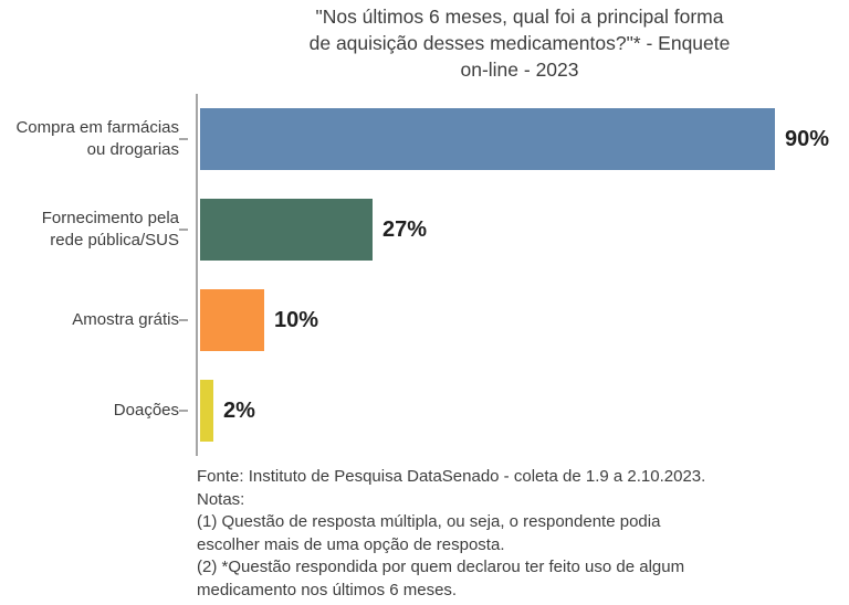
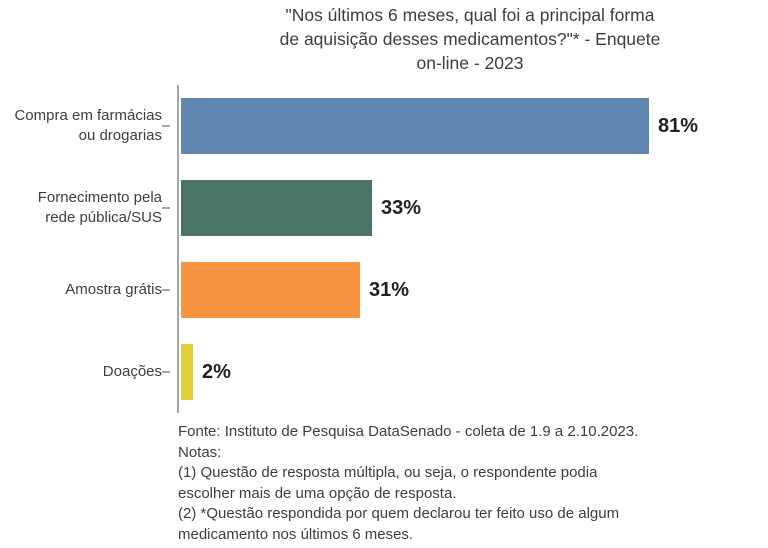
Compra em farmácias ou drogarias: 90% -> 81%
Fornecimento pela rede pública/SUS: 27% -> 33%
Amostra grátis: 10% -> 31%
